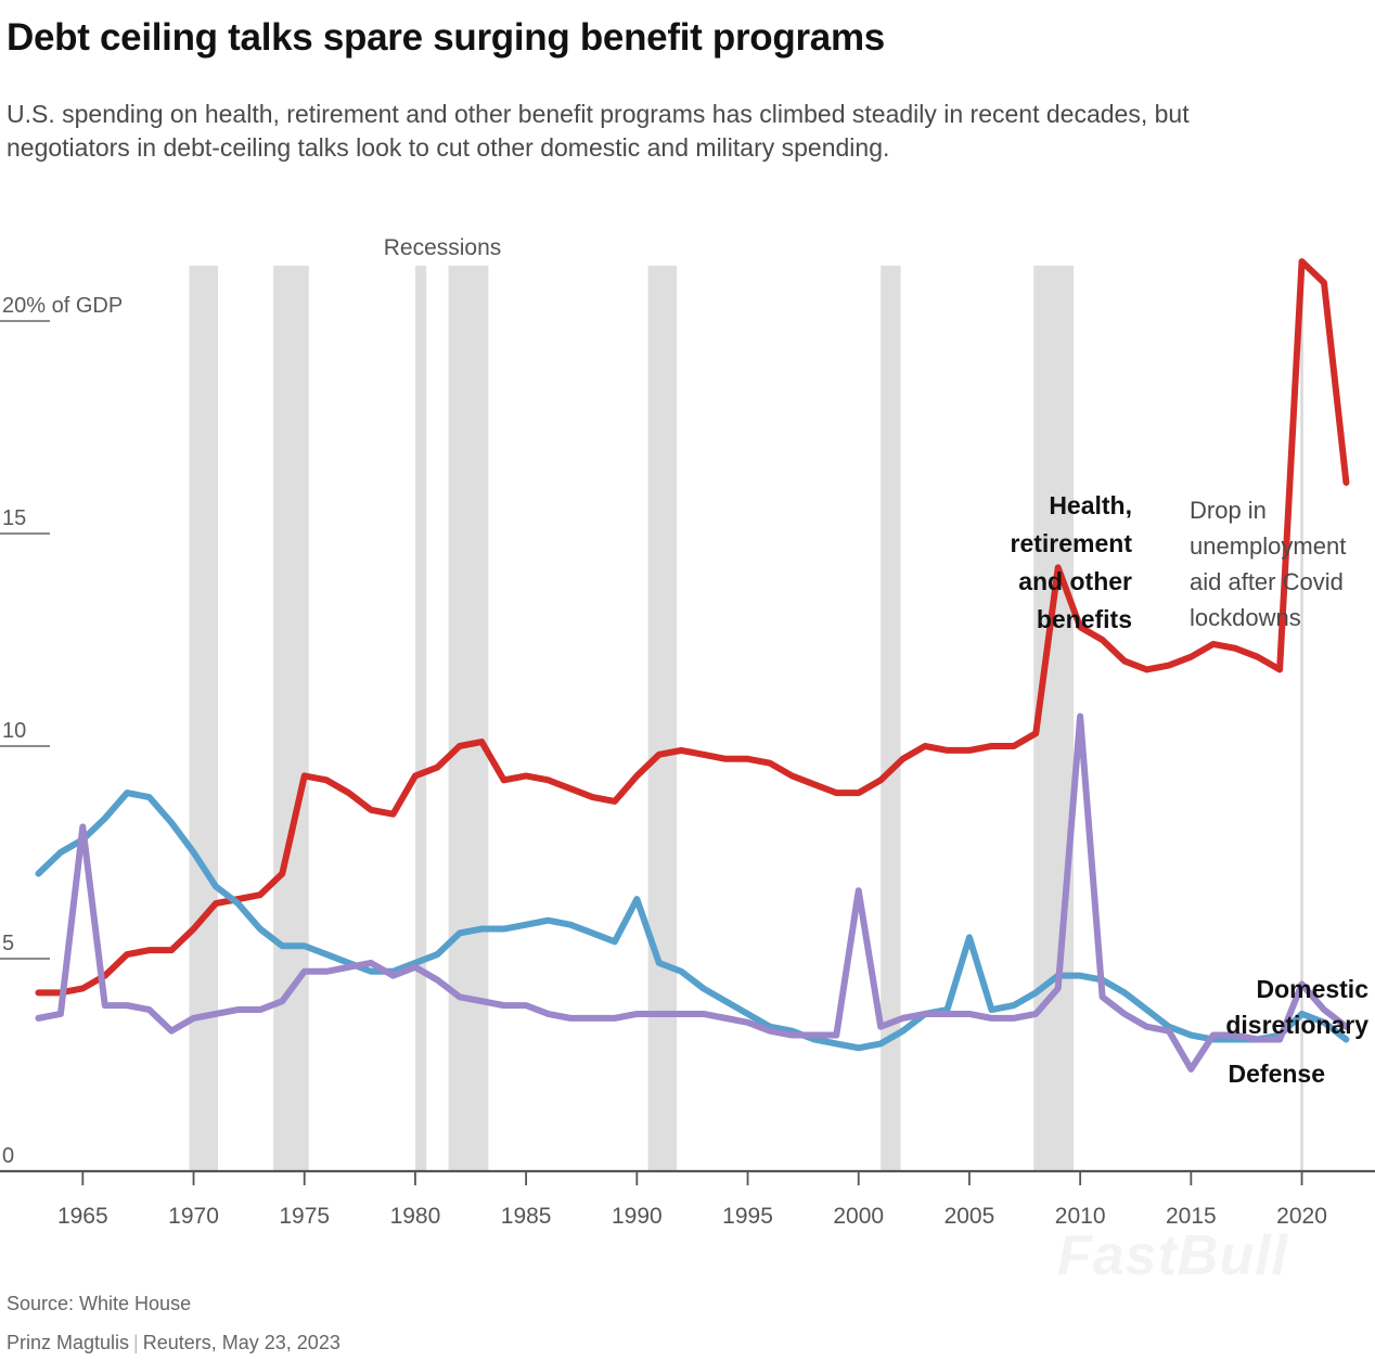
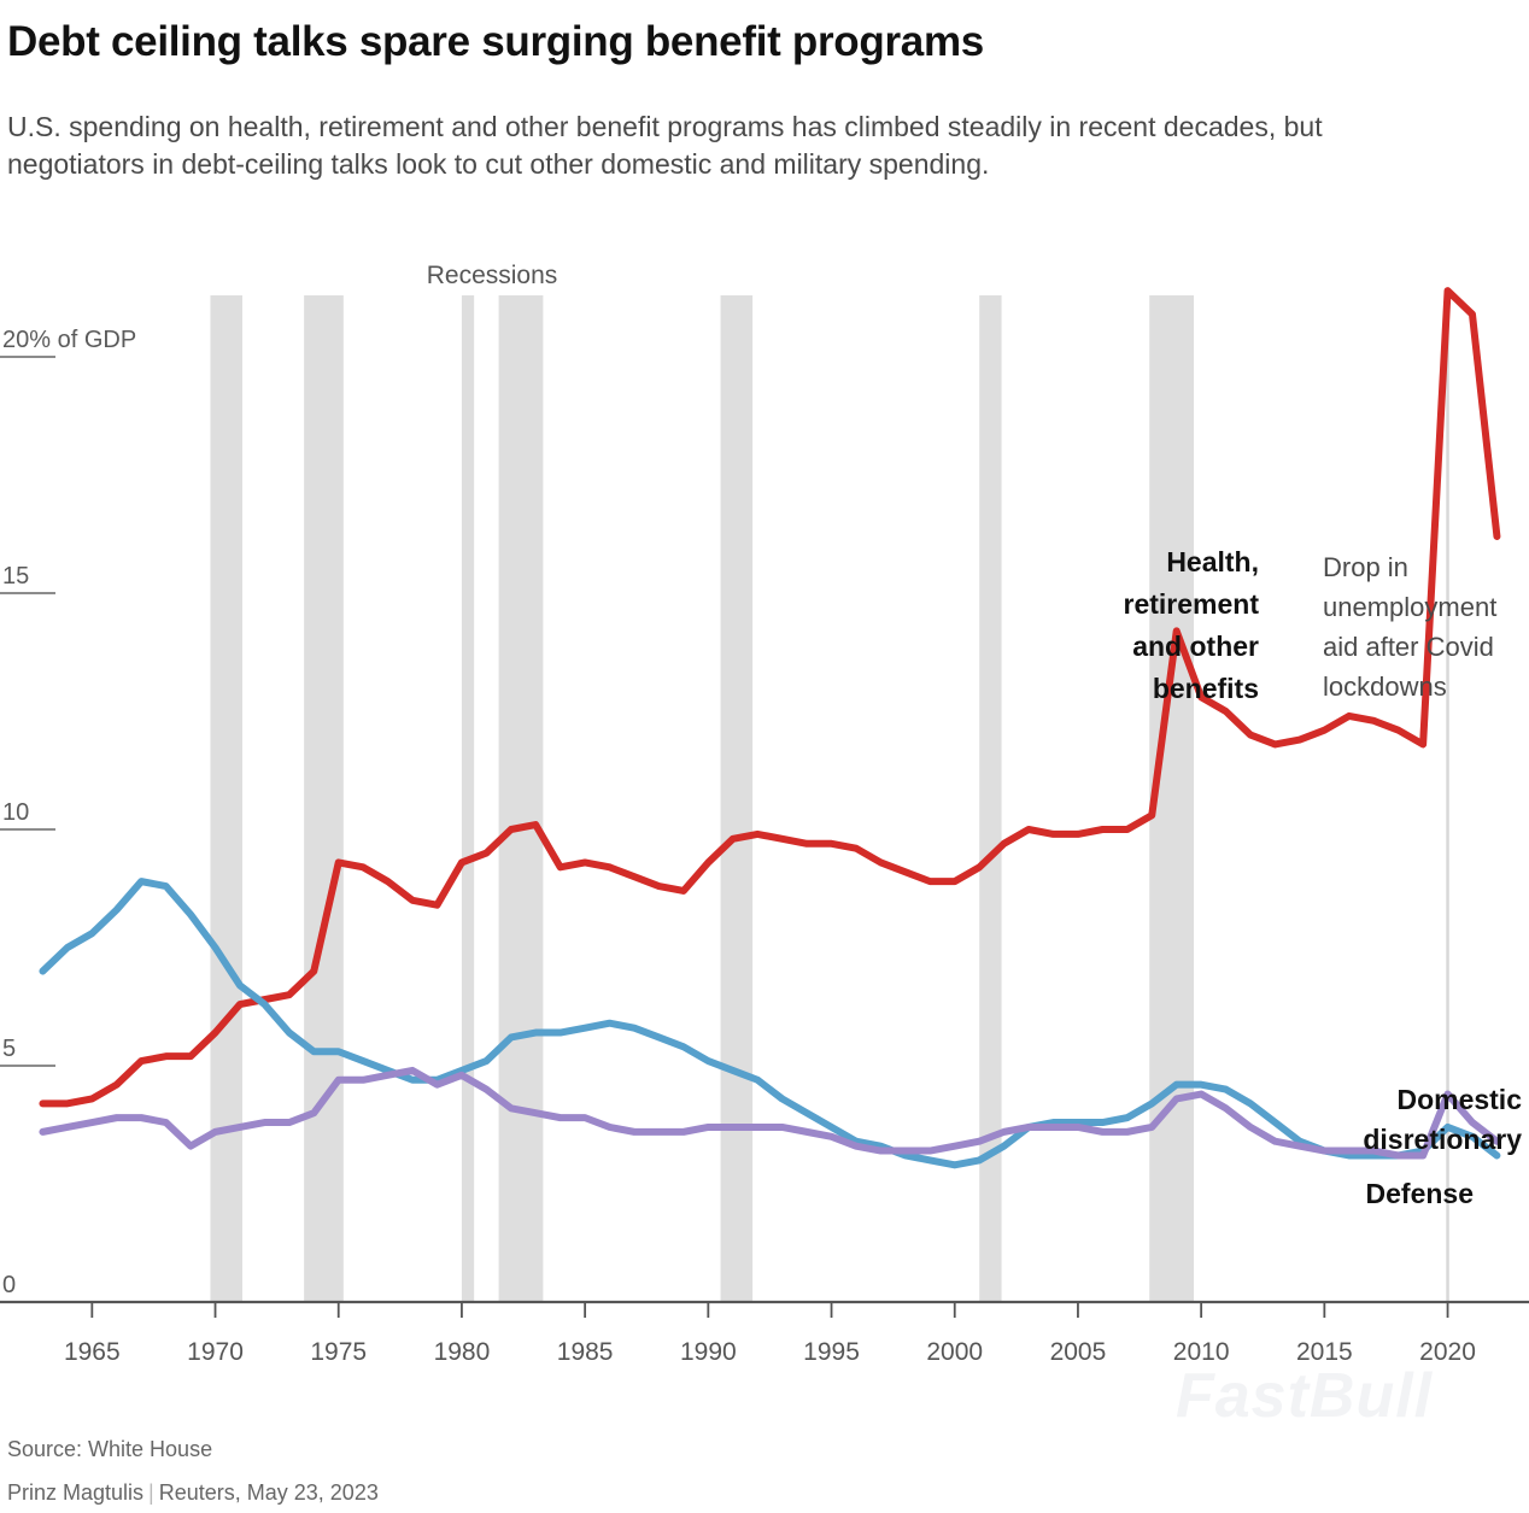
Domestic disretionary/1965: 8.1 -> 3.8
Defense/1990: 6.4 -> 5.1
Domestic disretionary/2000: 6.6 -> 3.3
Defense/2005: 5.5 -> 3.8
Domestic disretionary/2010: 10.7 -> 4.4
Domestic disretionary/2015: 2.4 -> 3.2
